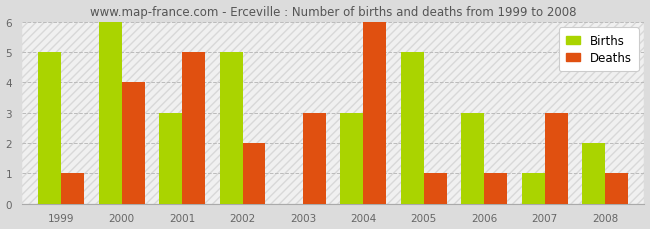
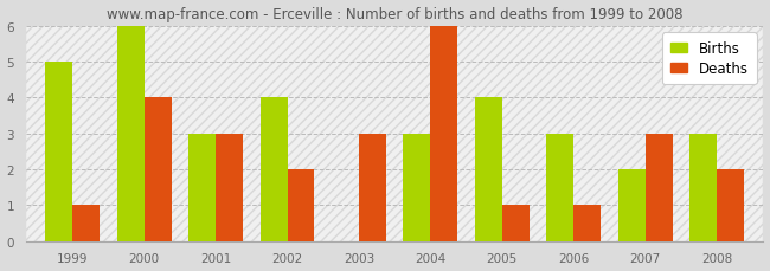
Deaths/2001: 5 -> 3
Births/2002: 5 -> 4
Births/2005: 5 -> 4
Births/2007: 1 -> 2
Births/2008: 2 -> 3
Deaths/2008: 1 -> 2
